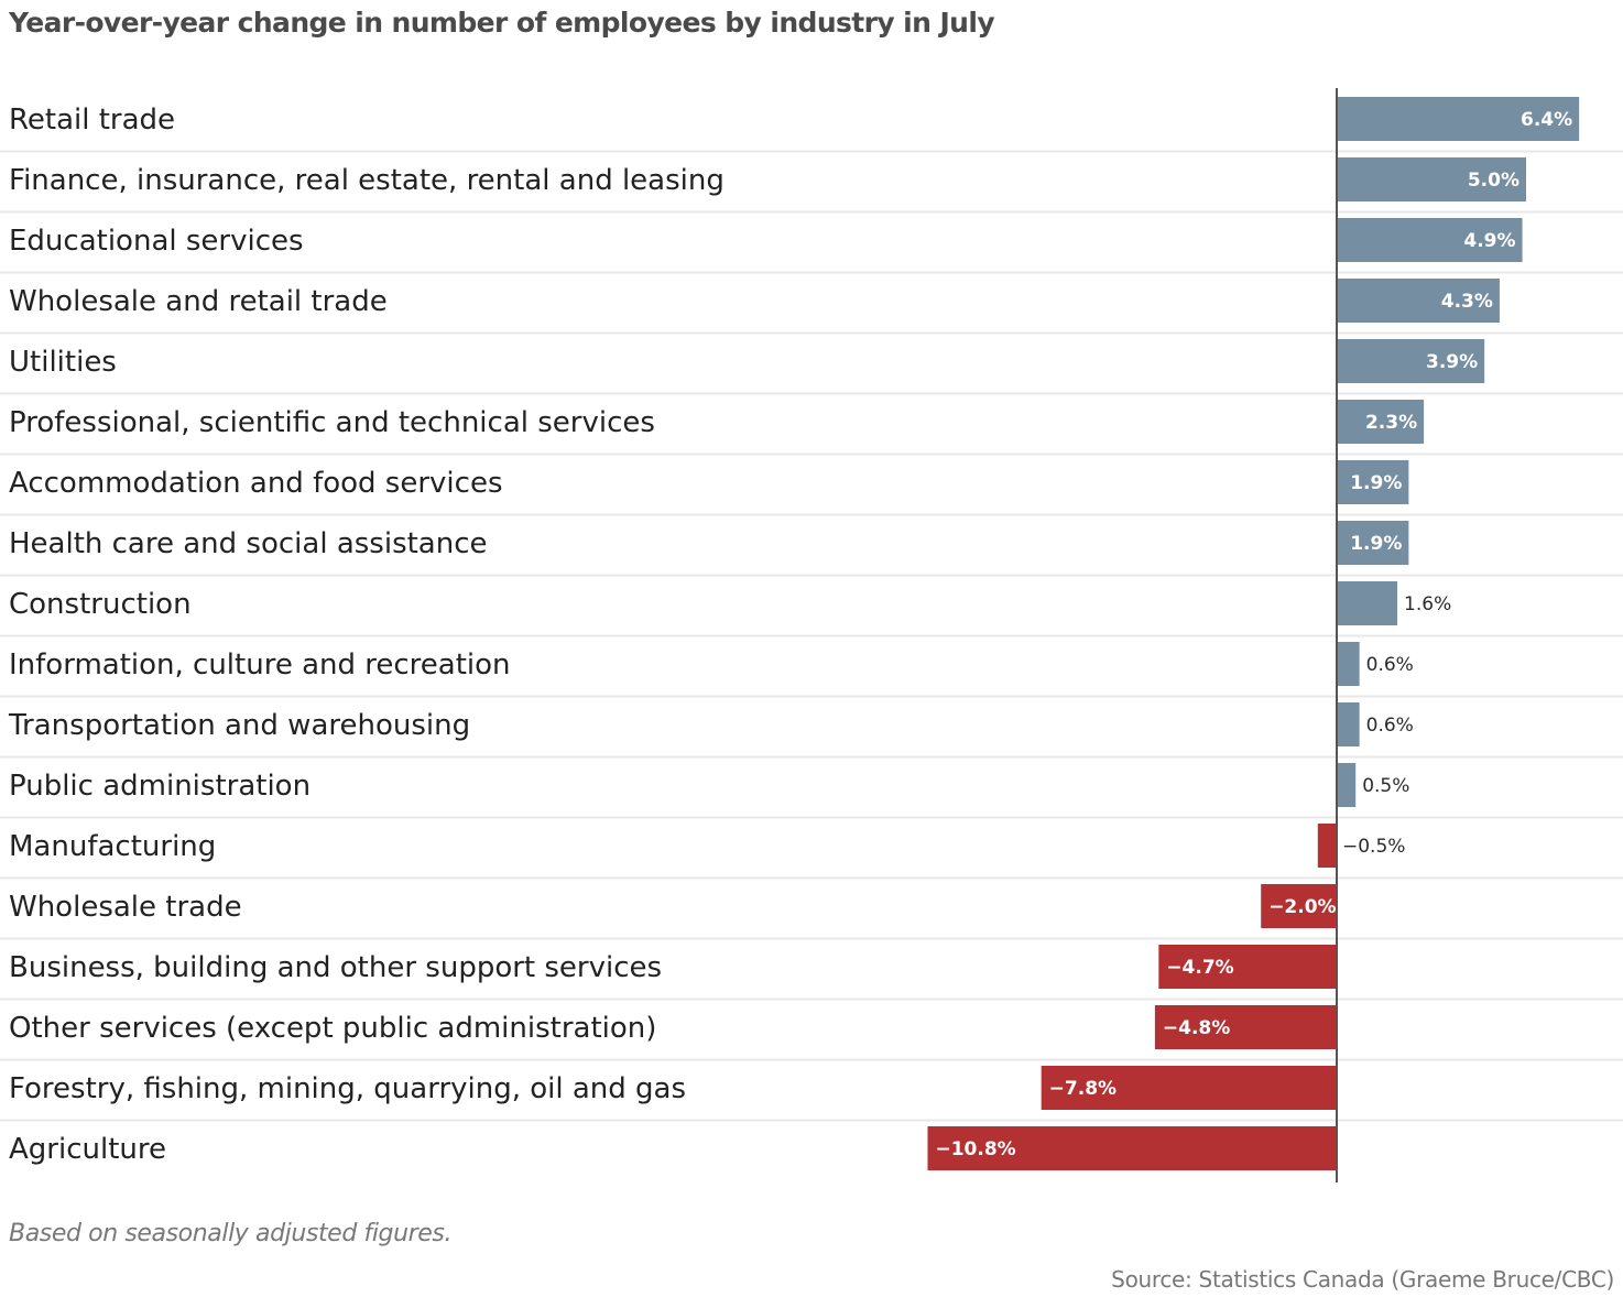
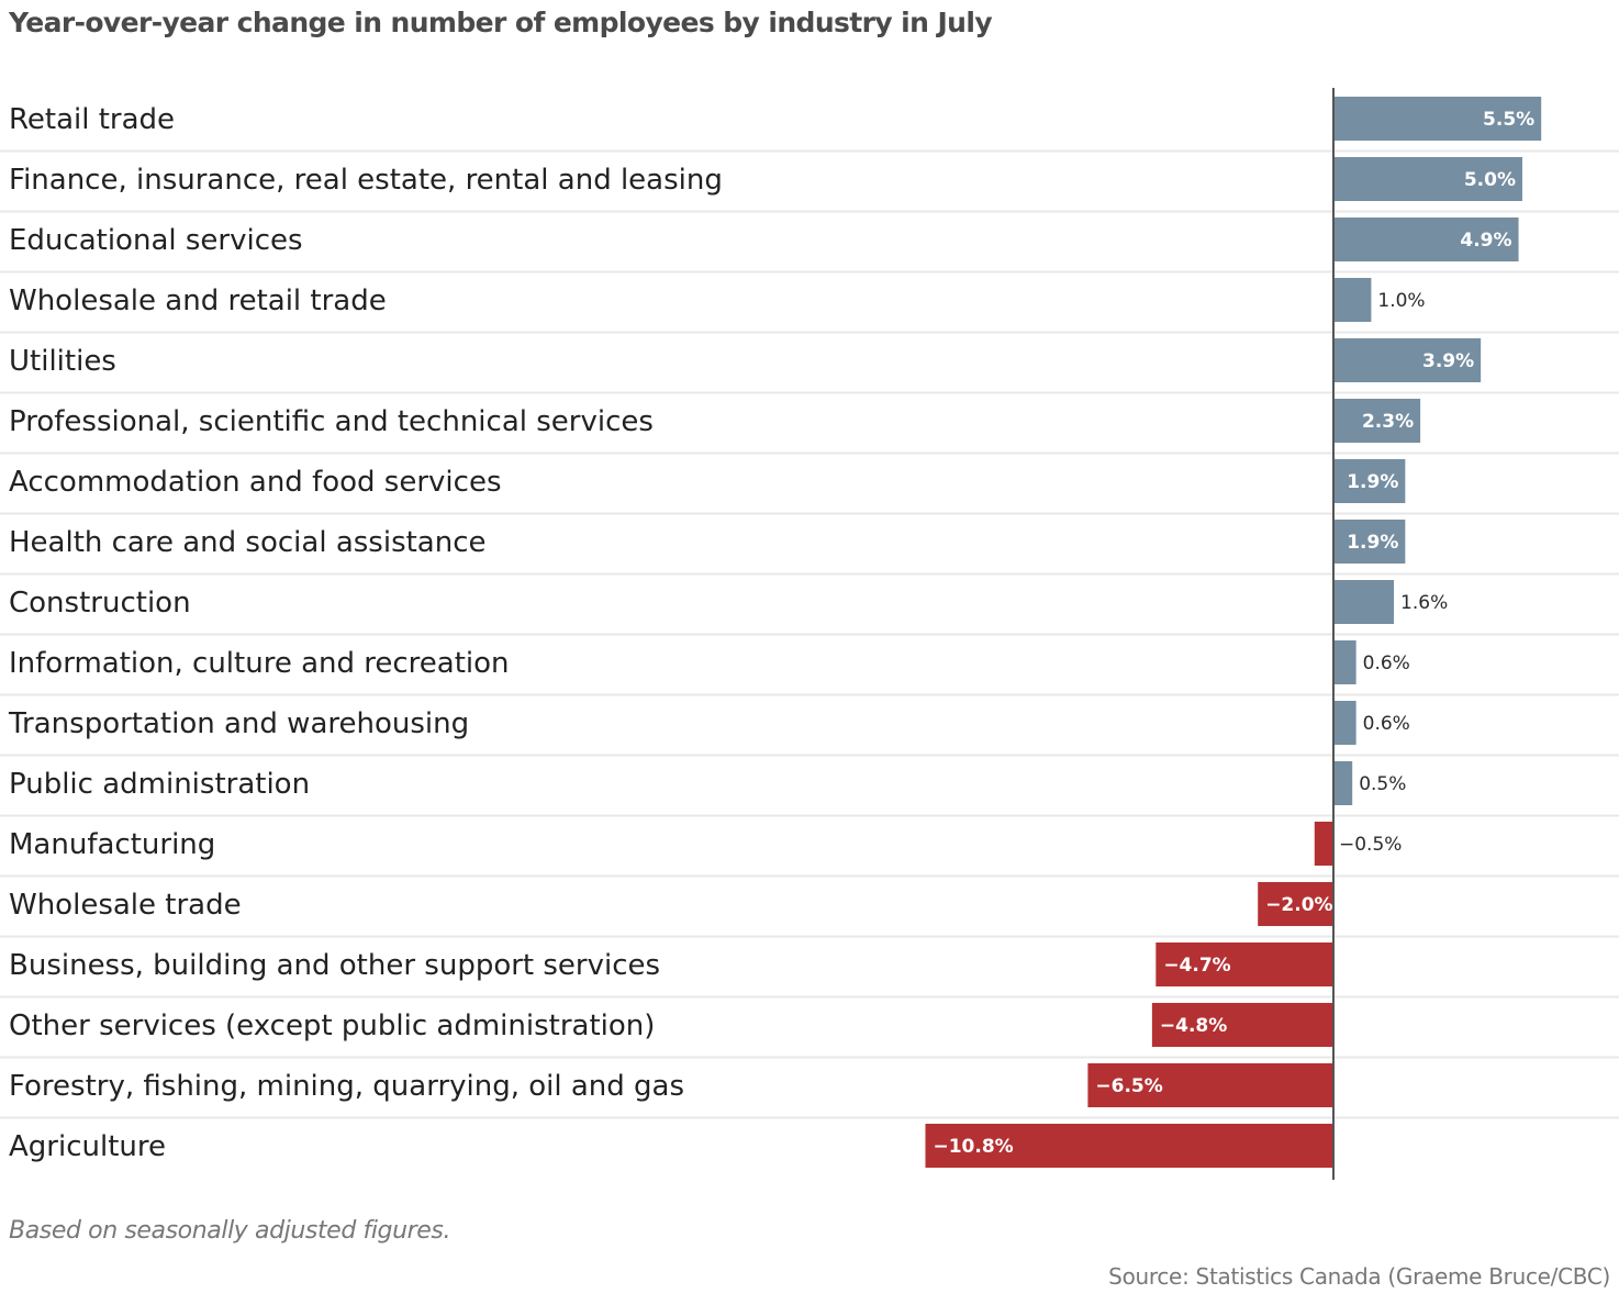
Retail trade: 6.4% -> 5.5%
Wholesale and retail trade: 4.3% -> 1.0%
Forestry, fishing, mining, quarrying, oil and gas: −7.8% -> −6.5%
